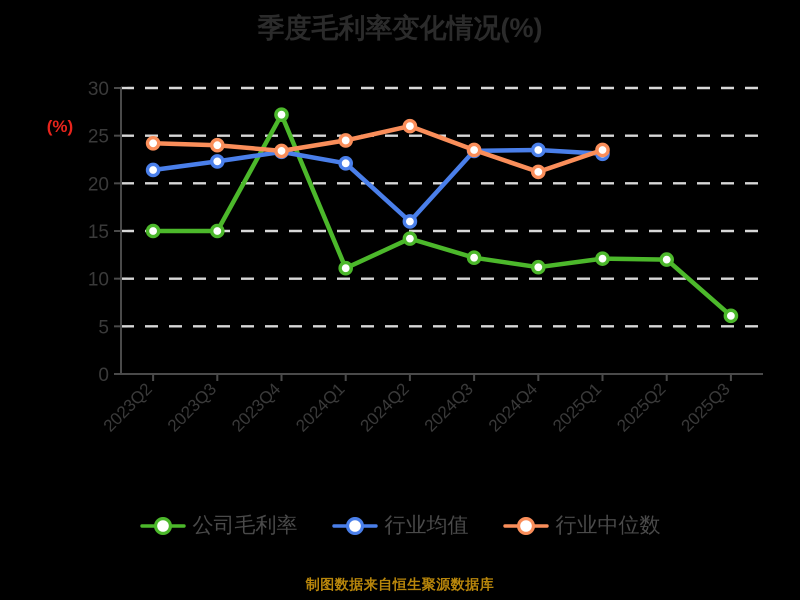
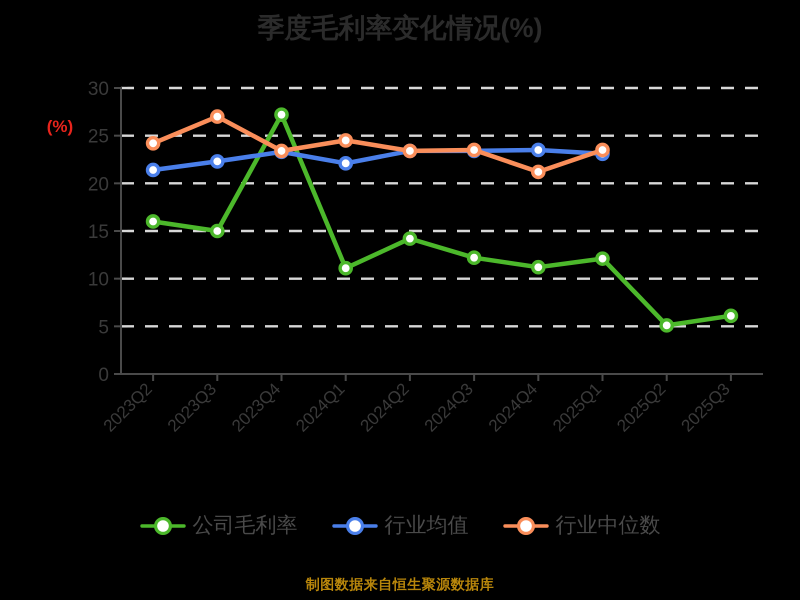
公司毛利率/2023Q2: 15 -> 16
行业中位数/2023Q3: 24 -> 27
行业均值/2024Q2: 16 -> 23
行业中位数/2024Q2: 26 -> 23
公司毛利率/2025Q2: 12 -> 5
